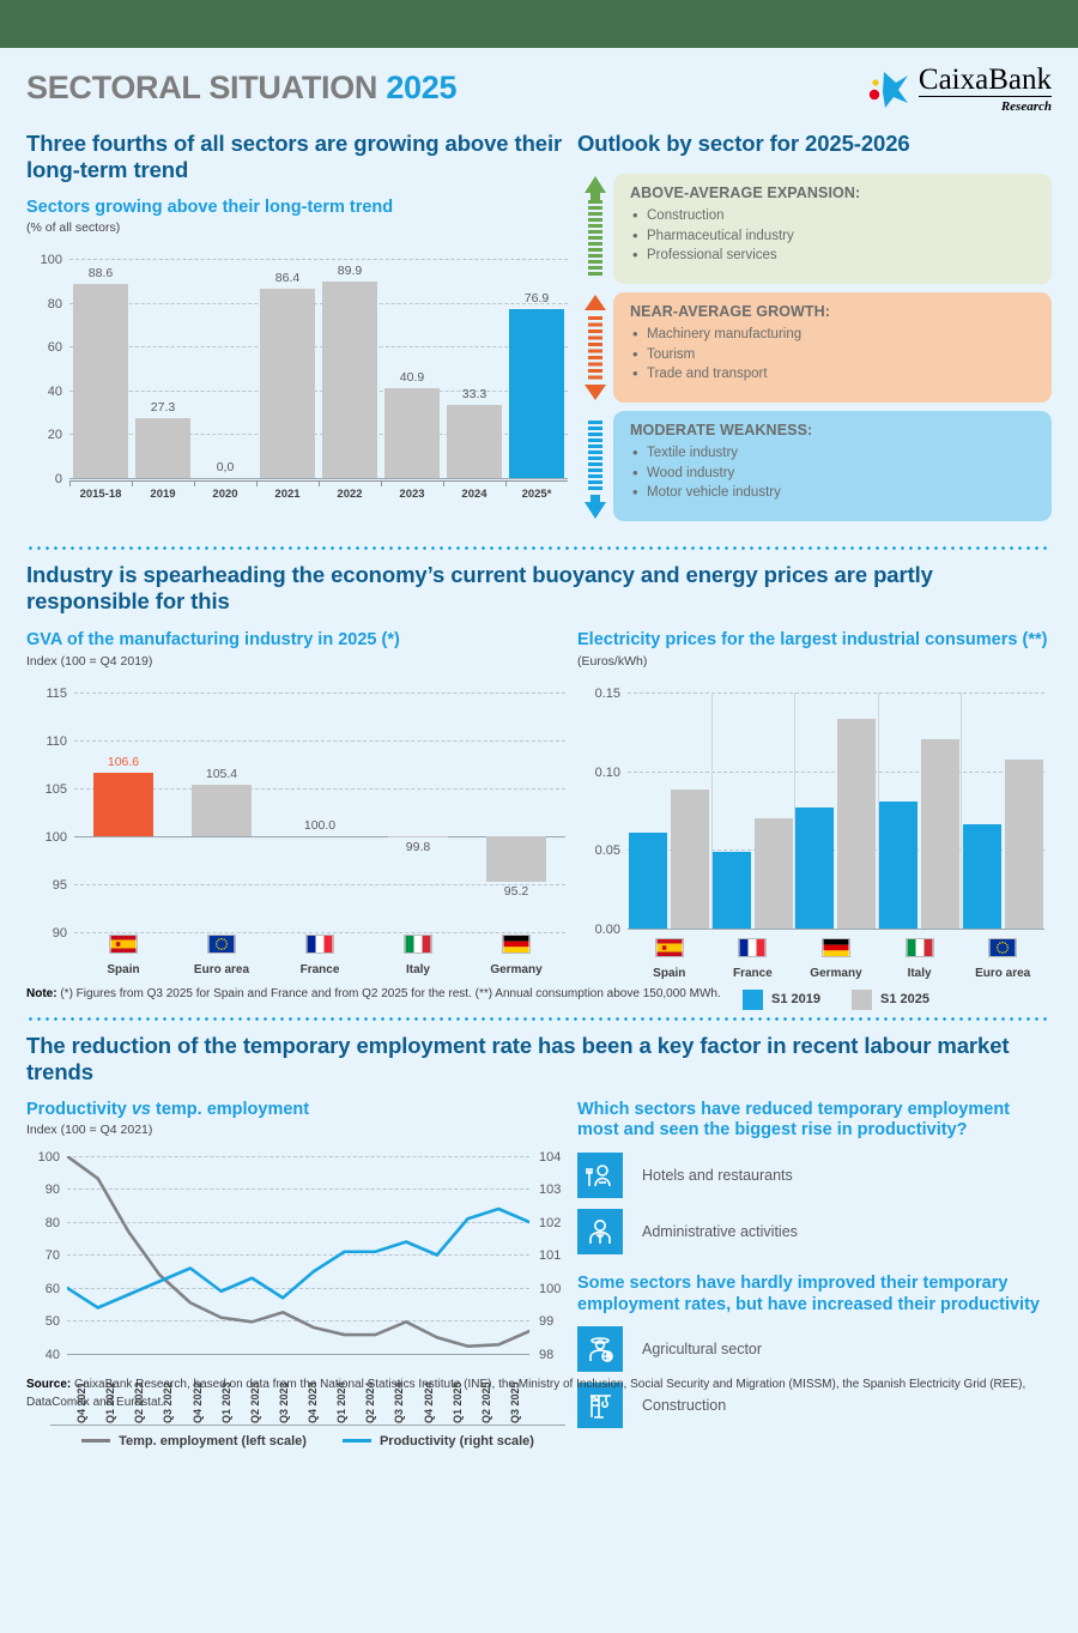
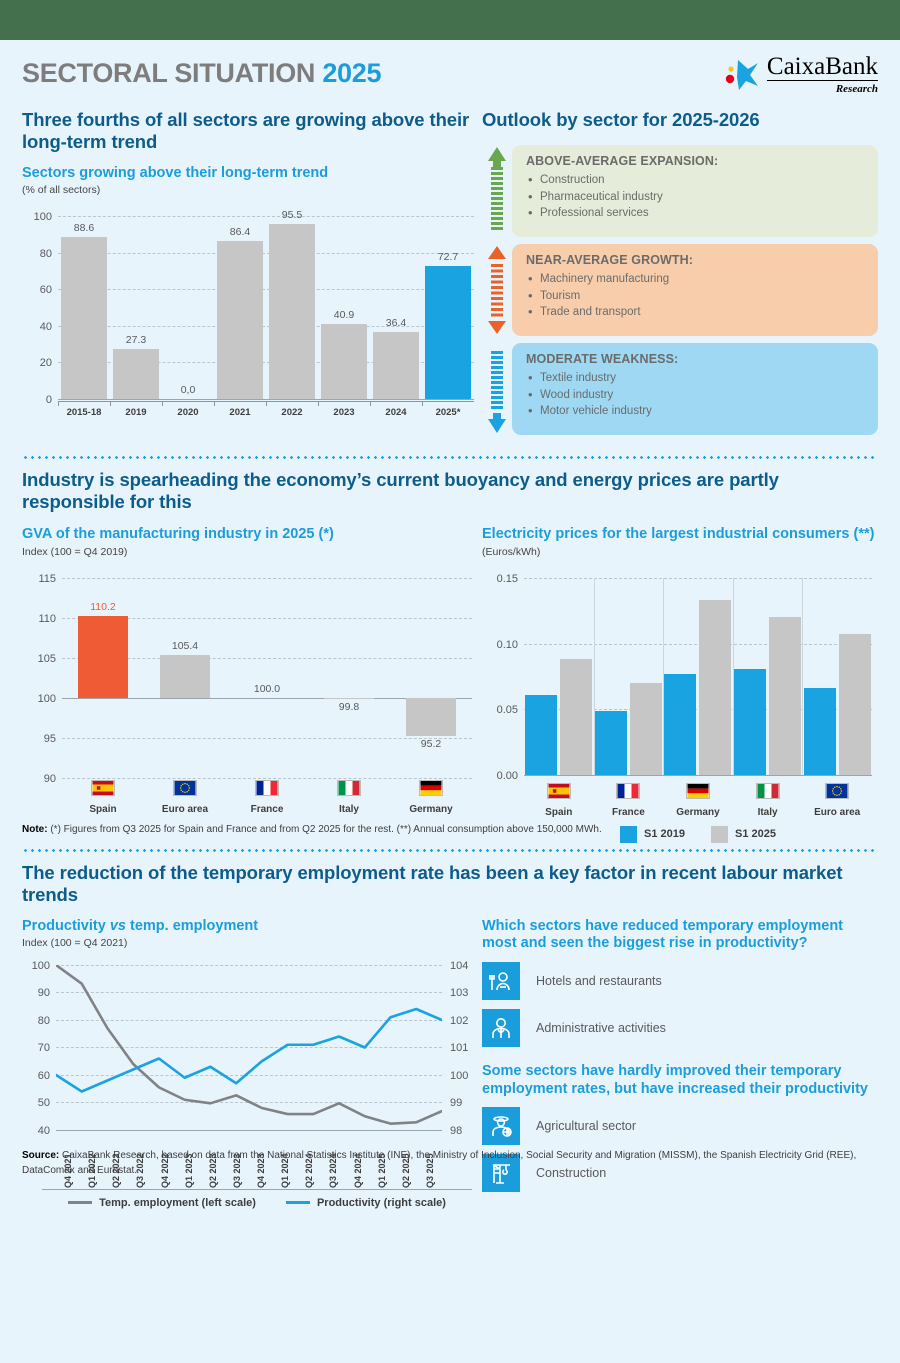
Sectors growing above their long-term trend/2022: 89.9 -> 95.5
Sectors growing above their long-term trend/2024: 33.3 -> 36.4
Sectors growing above their long-term trend/2025*: 76.9 -> 72.7
GVA of the manufacturing industry in 2025 (*)/Spain: 106.6 -> 110.2
